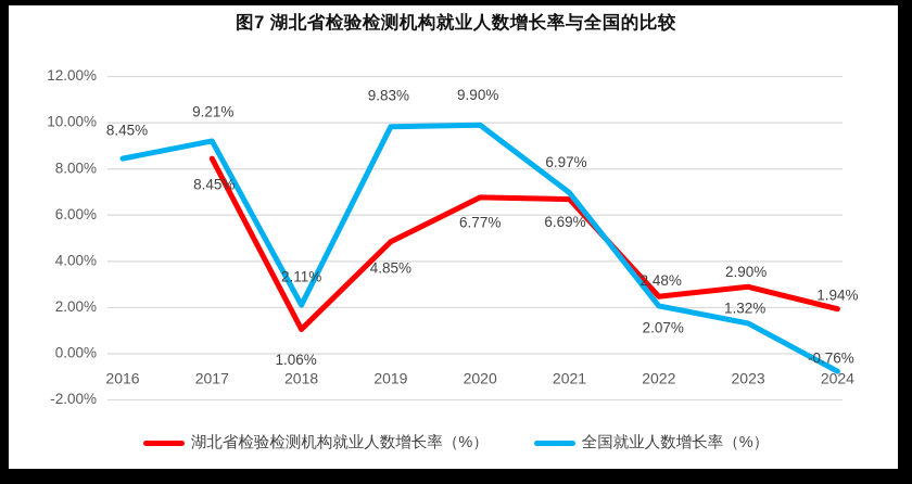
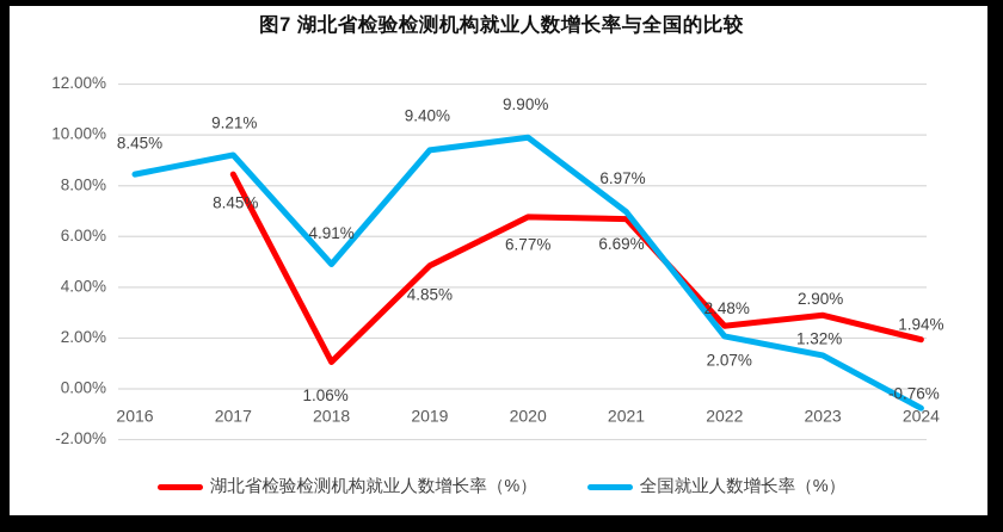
全国就业人数增长率（%）/2018: 2.11% -> 4.91%
全国就业人数增长率（%）/2019: 9.83% -> 9.40%
